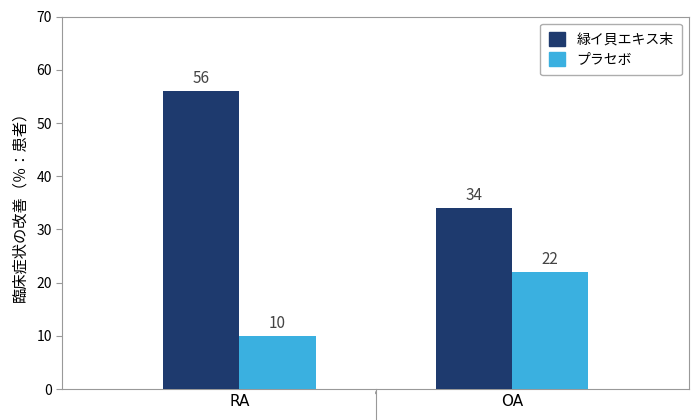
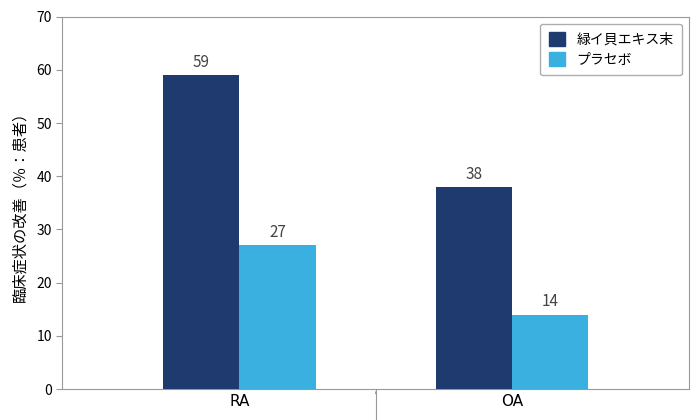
緑イ貝エキス末/RA: 56 -> 59
プラセボ/RA: 10 -> 27
緑イ貝エキス末/OA: 34 -> 38
プラセボ/OA: 22 -> 14
